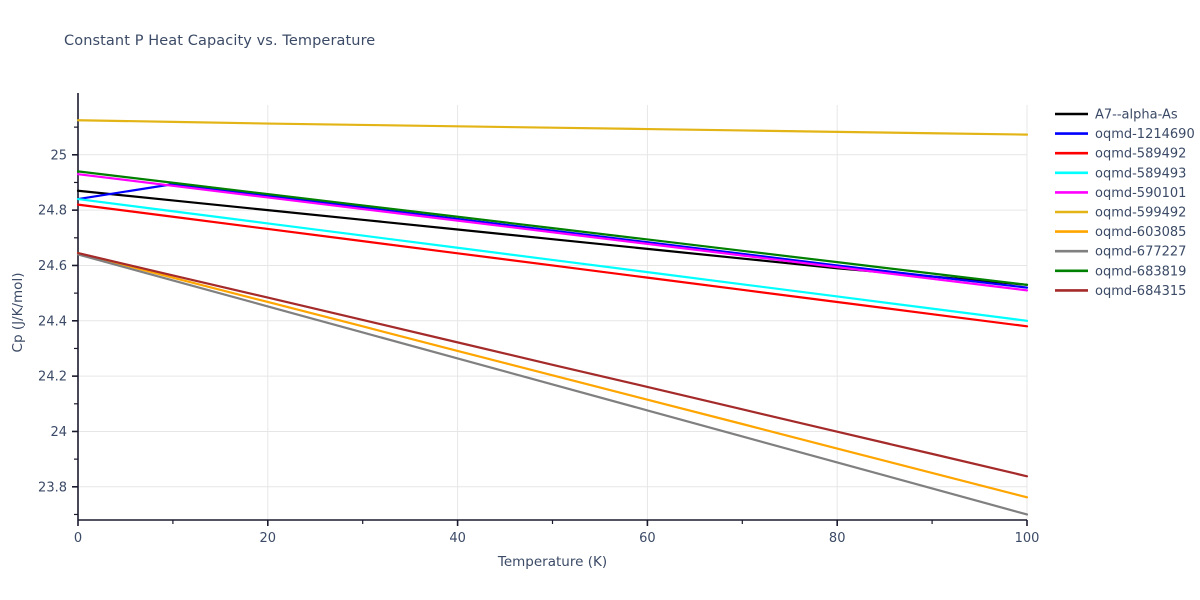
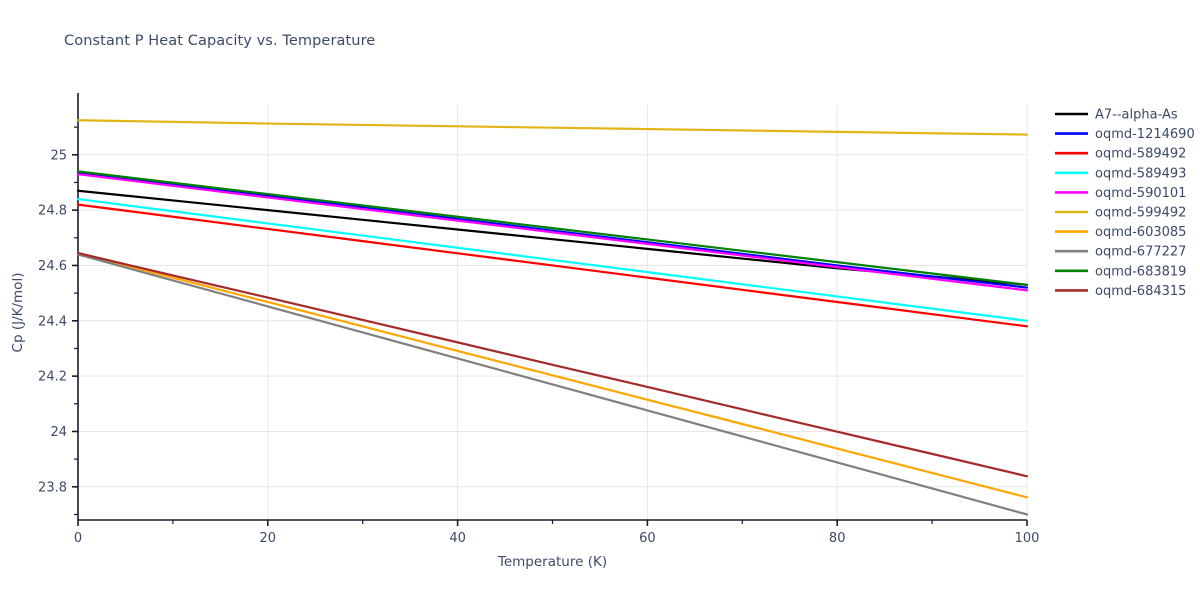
oqmd-1214690/0: 24.84 -> 24.93
